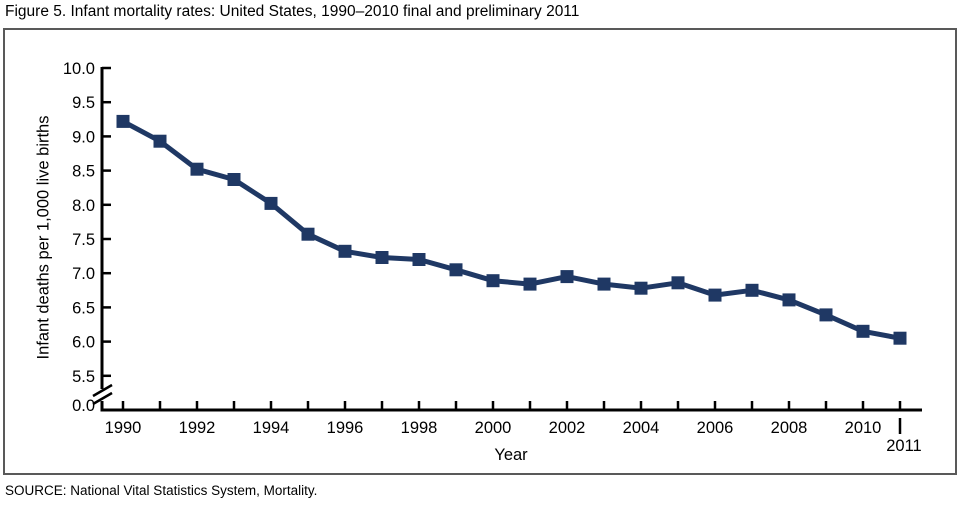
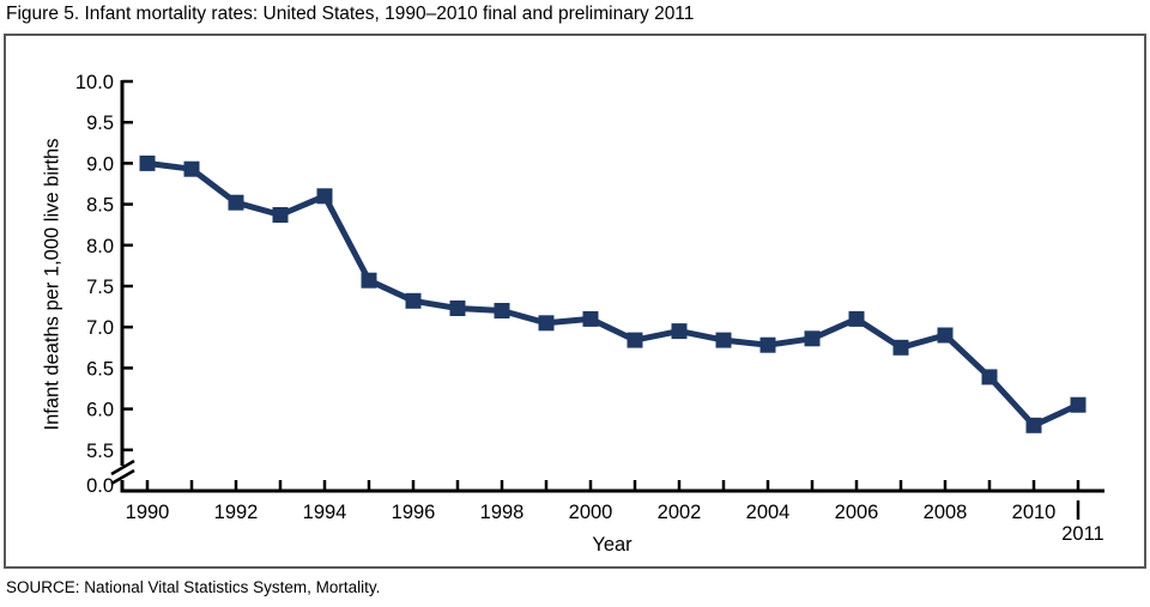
1990: 9.2 -> 9.0
1994: 8.0 -> 8.6
2000: 6.9 -> 7.1
2006: 6.7 -> 7.1
2008: 6.6 -> 6.9
2010: 6.2 -> 5.8
